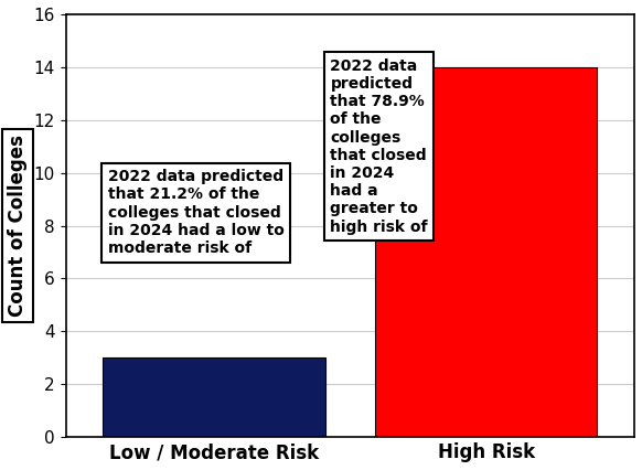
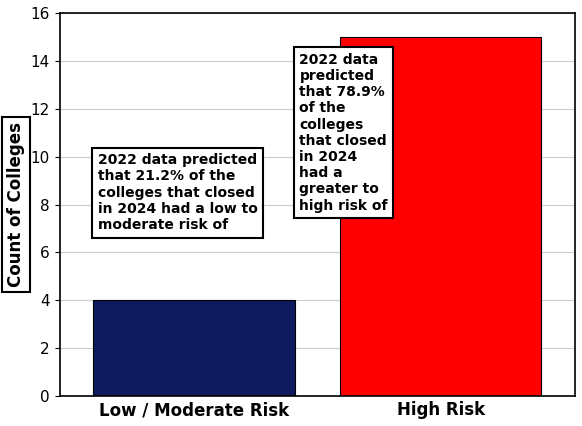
Low / Moderate Risk: 3 -> 4
High Risk: 14 -> 15
